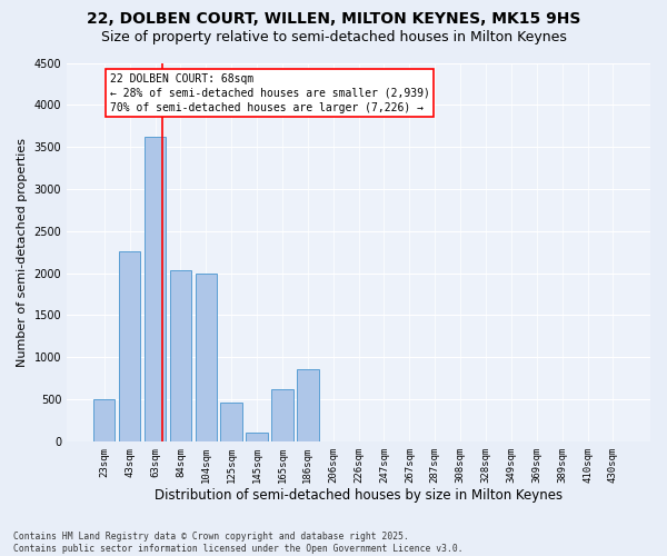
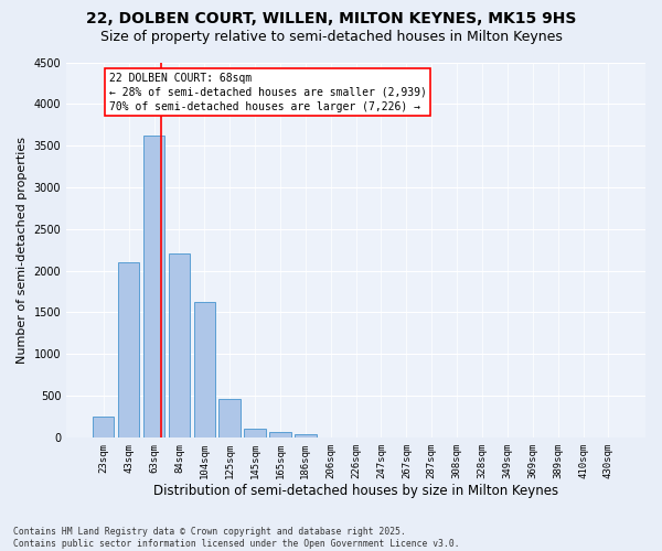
23sqm: 500 -> 250
43sqm: 2260 -> 2100
84sqm: 2040 -> 2200
104sqm: 2000 -> 1620
165sqm: 620 -> 60
186sqm: 860 -> 40
